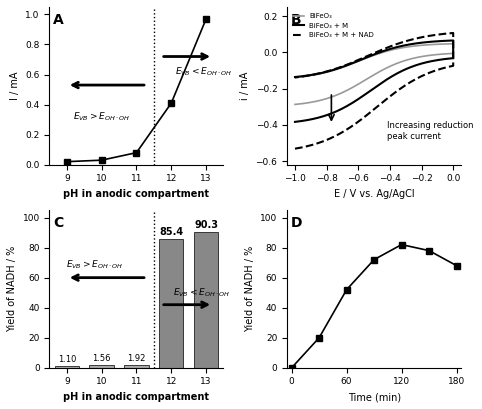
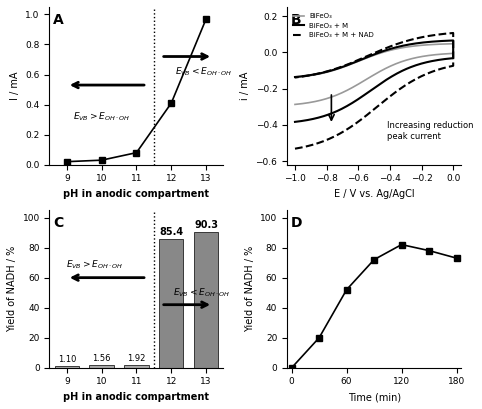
180: 68 -> 73
